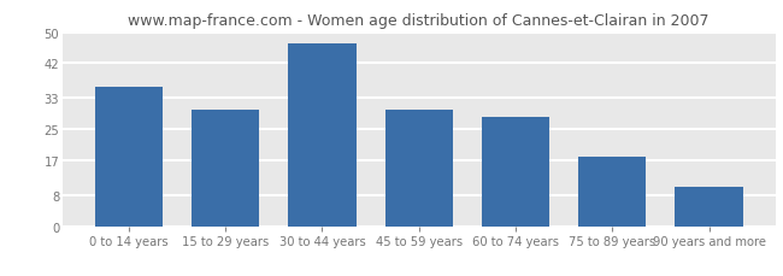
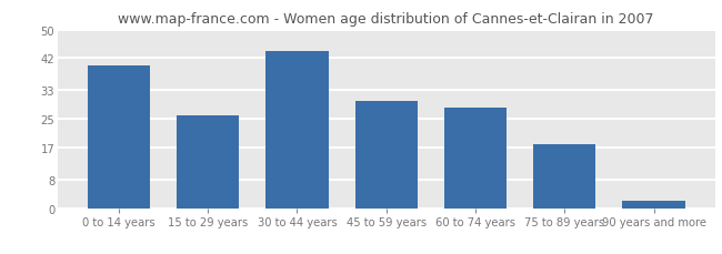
0 to 14 years: 36 -> 40
15 to 29 years: 30 -> 26
30 to 44 years: 47 -> 44
90 years and more: 10 -> 2
